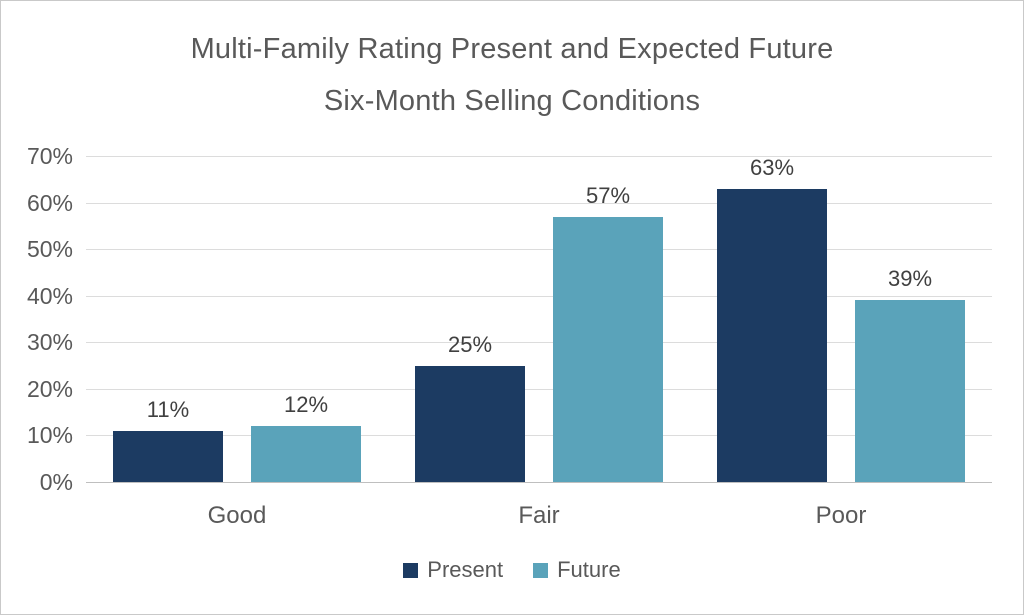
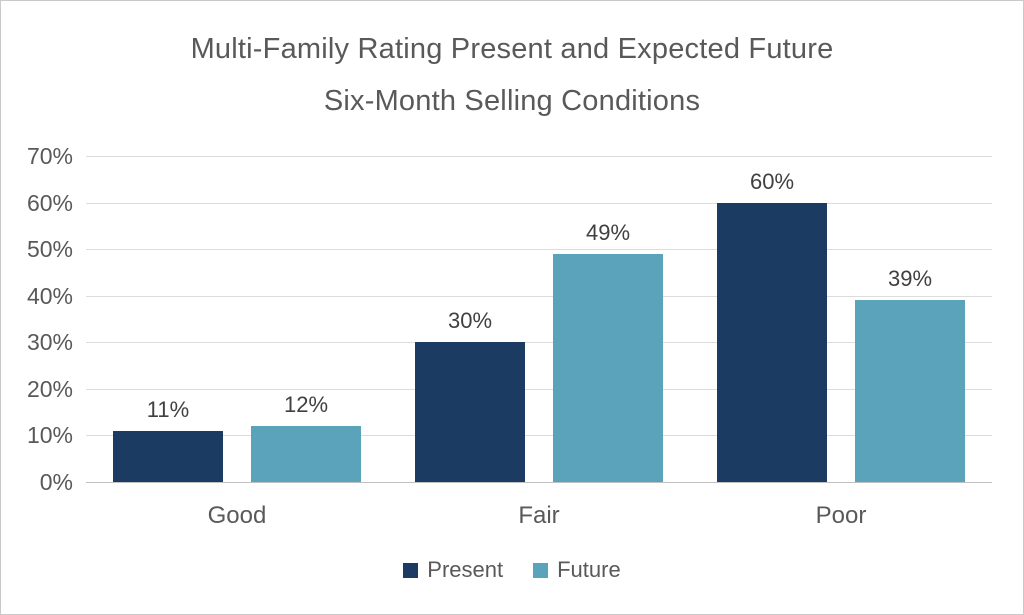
Present/Fair: 25% -> 30%
Future/Fair: 57% -> 49%
Present/Poor: 63% -> 60%
